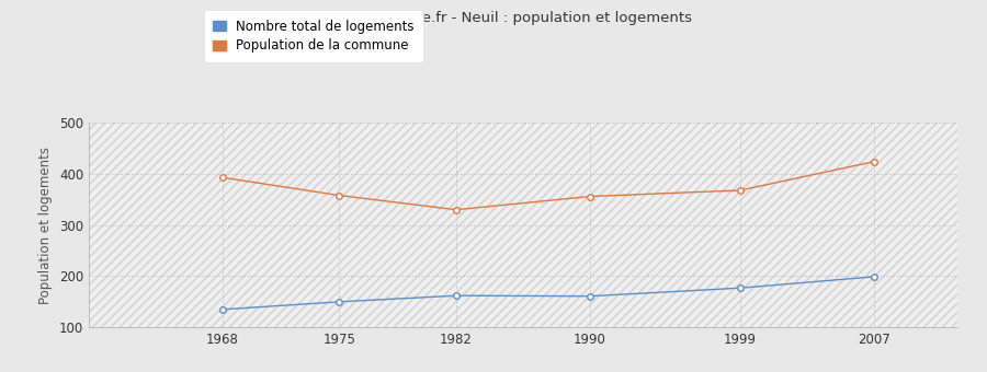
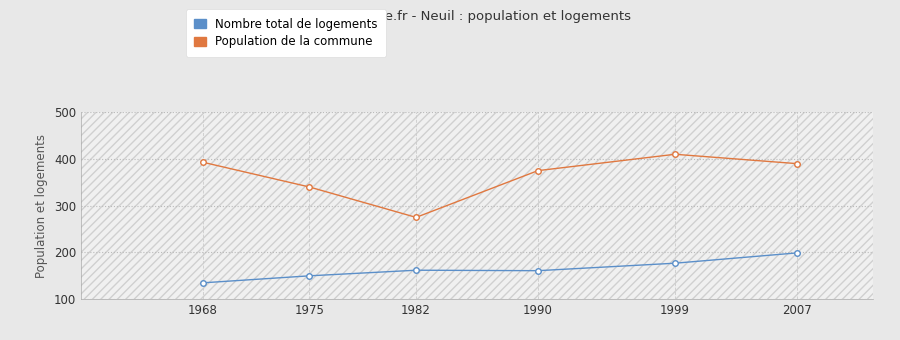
Population de la commune/1975: 358 -> 340
Population de la commune/1982: 330 -> 275
Population de la commune/1990: 356 -> 375
Population de la commune/1999: 368 -> 410
Population de la commune/2007: 424 -> 390
